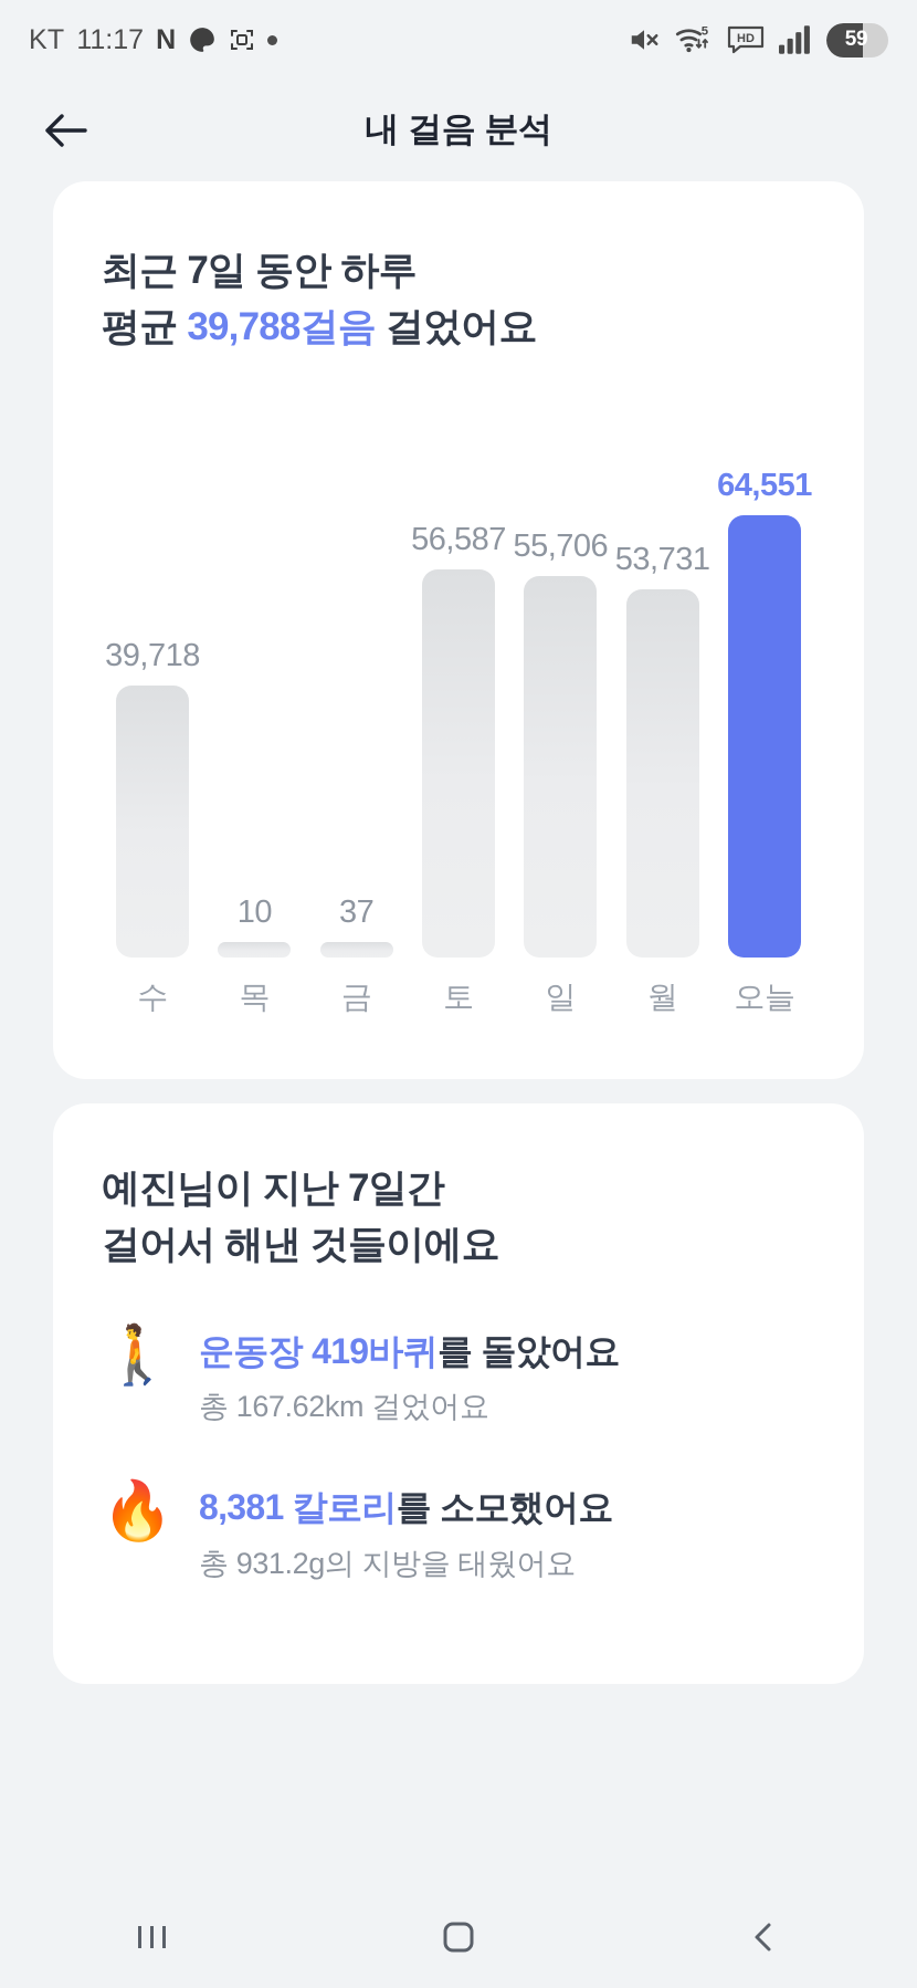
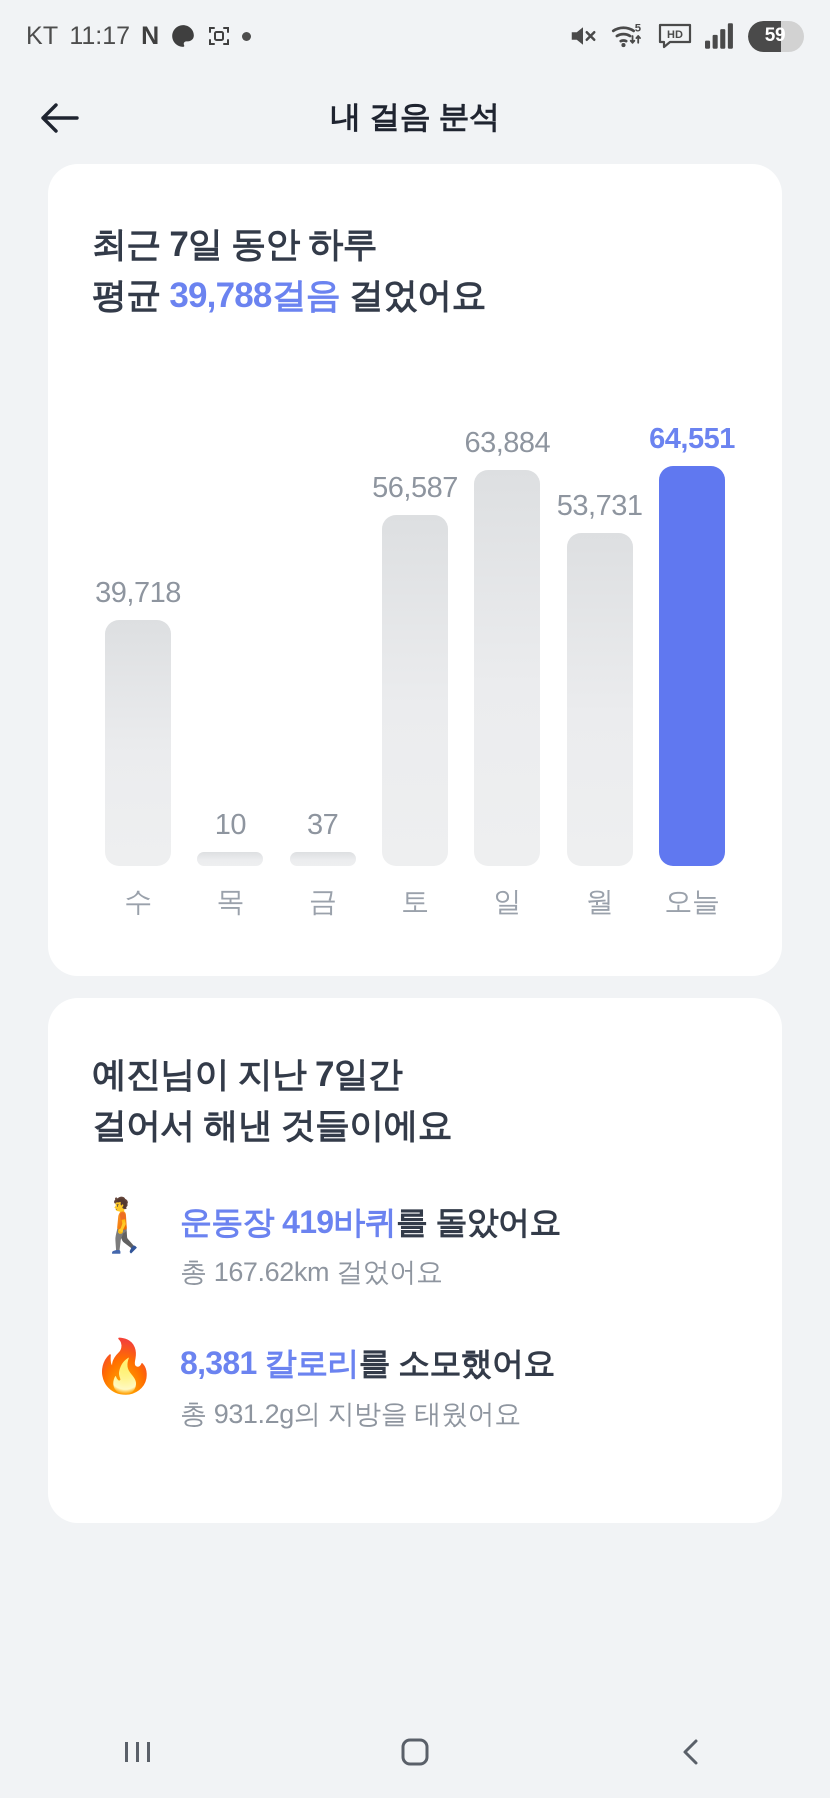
일: 55,706 -> 63,884
